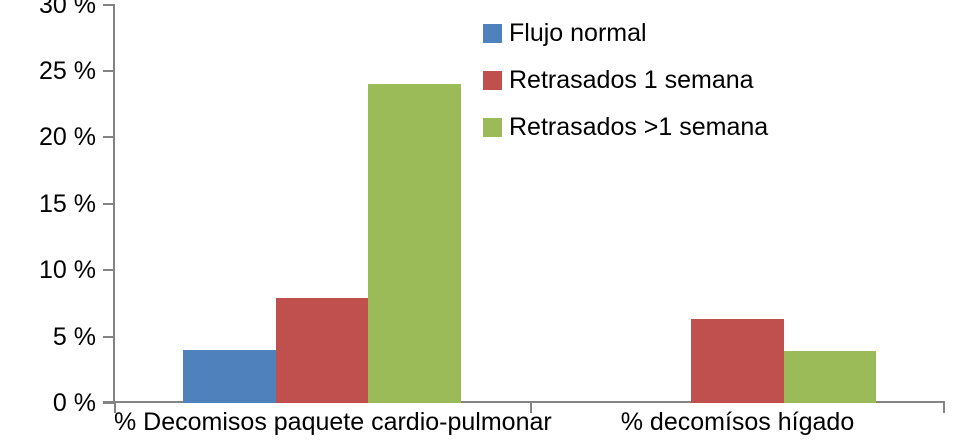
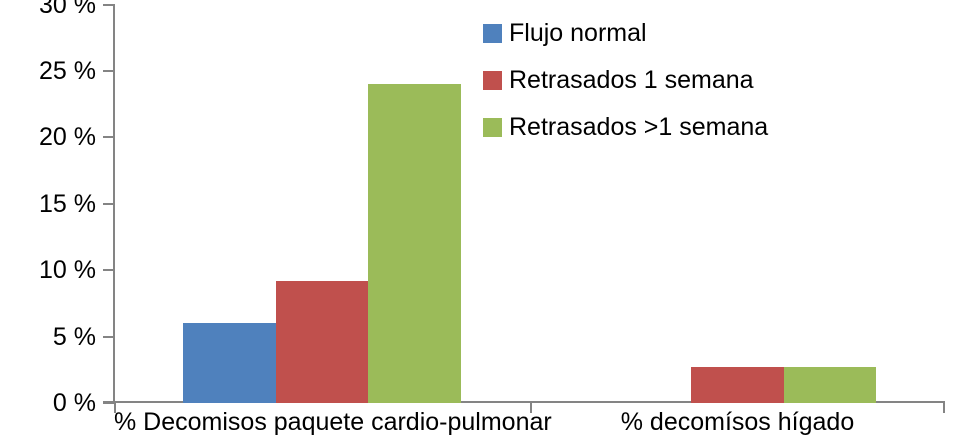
Flujo normal/% Decomisos paquete cardio-pulmonar: 4% -> 6%
Retrasados 1 semana/% Decomisos paquete cardio-pulmonar: 7.9% -> 9.2%
Retrasados 1 semana/% decomísos hígado: 6.3% -> 2.7%
Retrasados >1 semana/% decomísos hígado: 3.9% -> 2.7%
